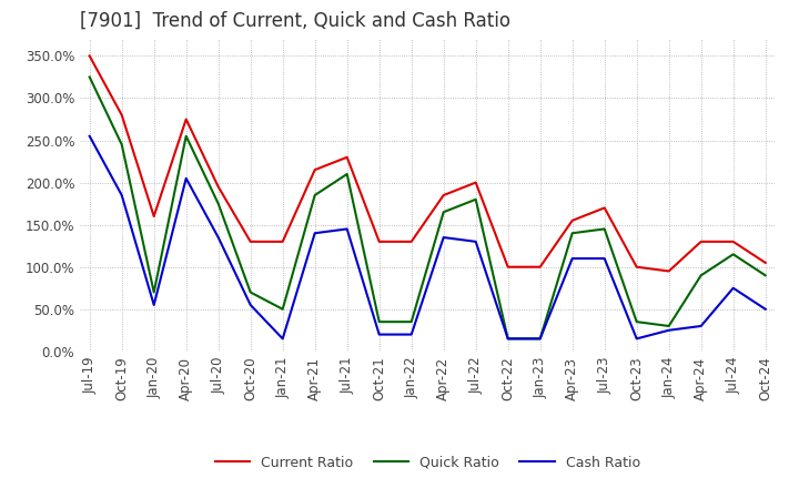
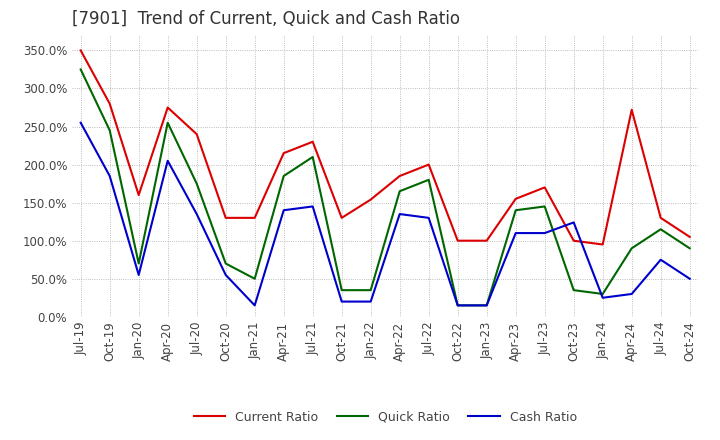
Current Ratio/Jul-20: 195% -> 240%
Current Ratio/Jan-22: 130% -> 154%
Cash Ratio/Oct-23: 15% -> 124%
Current Ratio/Apr-24: 130% -> 272%
